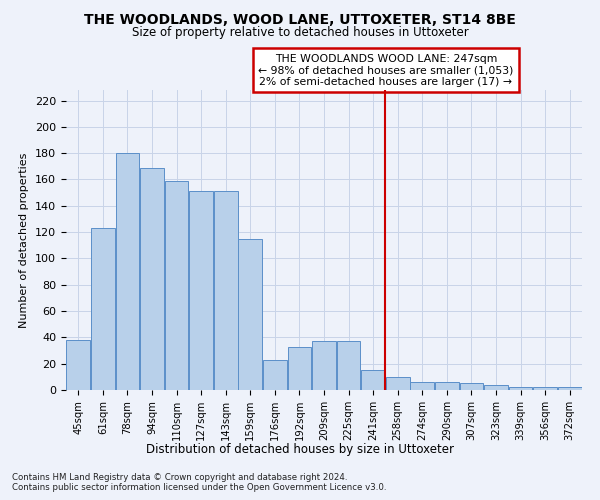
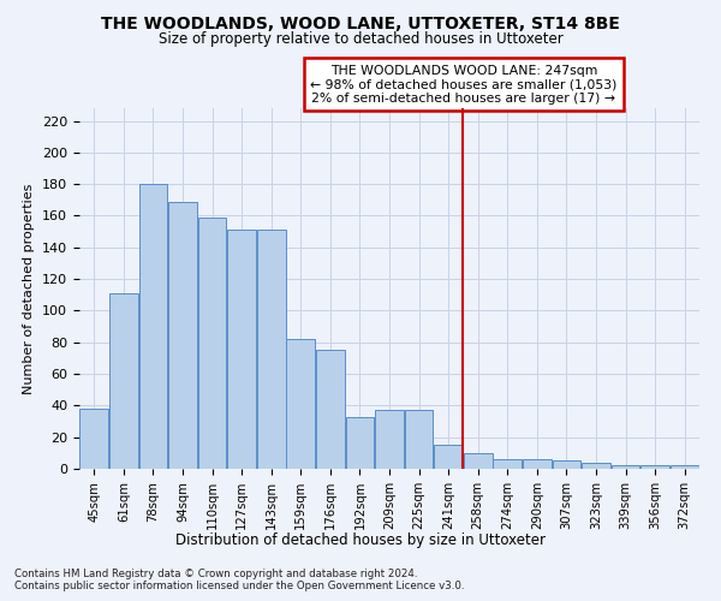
61sqm: 123 -> 111
159sqm: 115 -> 82
176sqm: 23 -> 75
